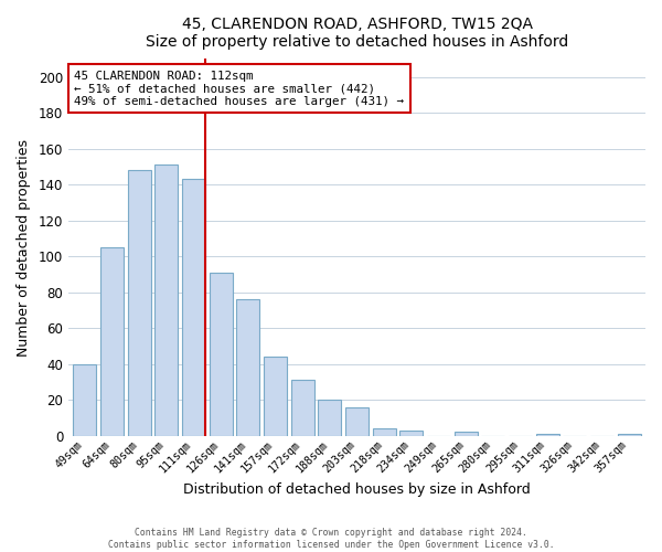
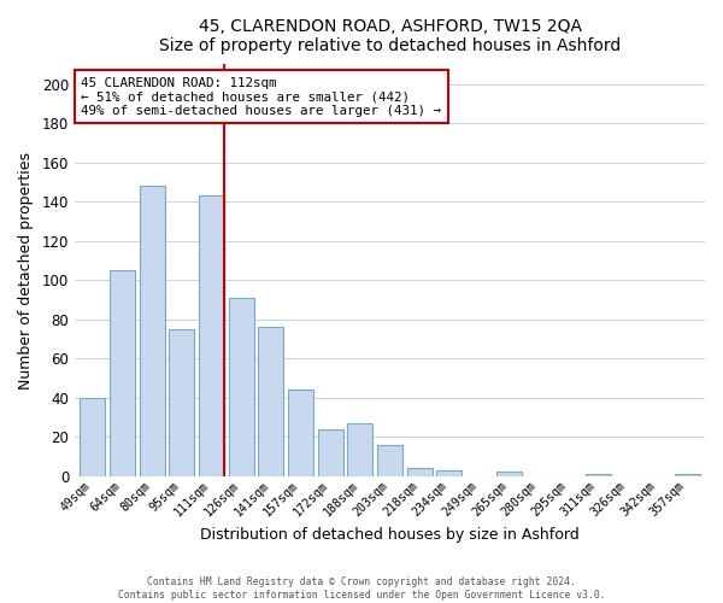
95sqm: 151 -> 75
172sqm: 31 -> 24
188sqm: 20 -> 27
